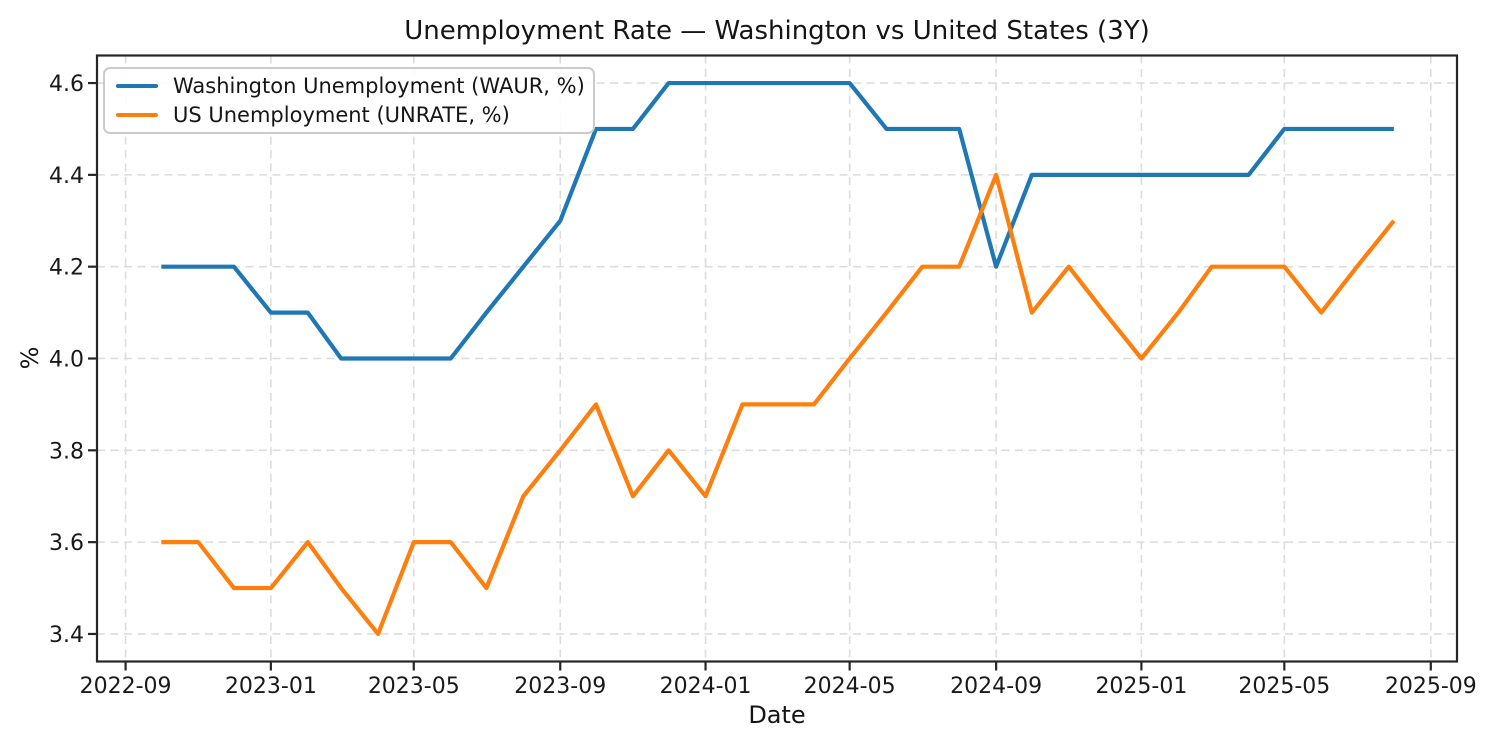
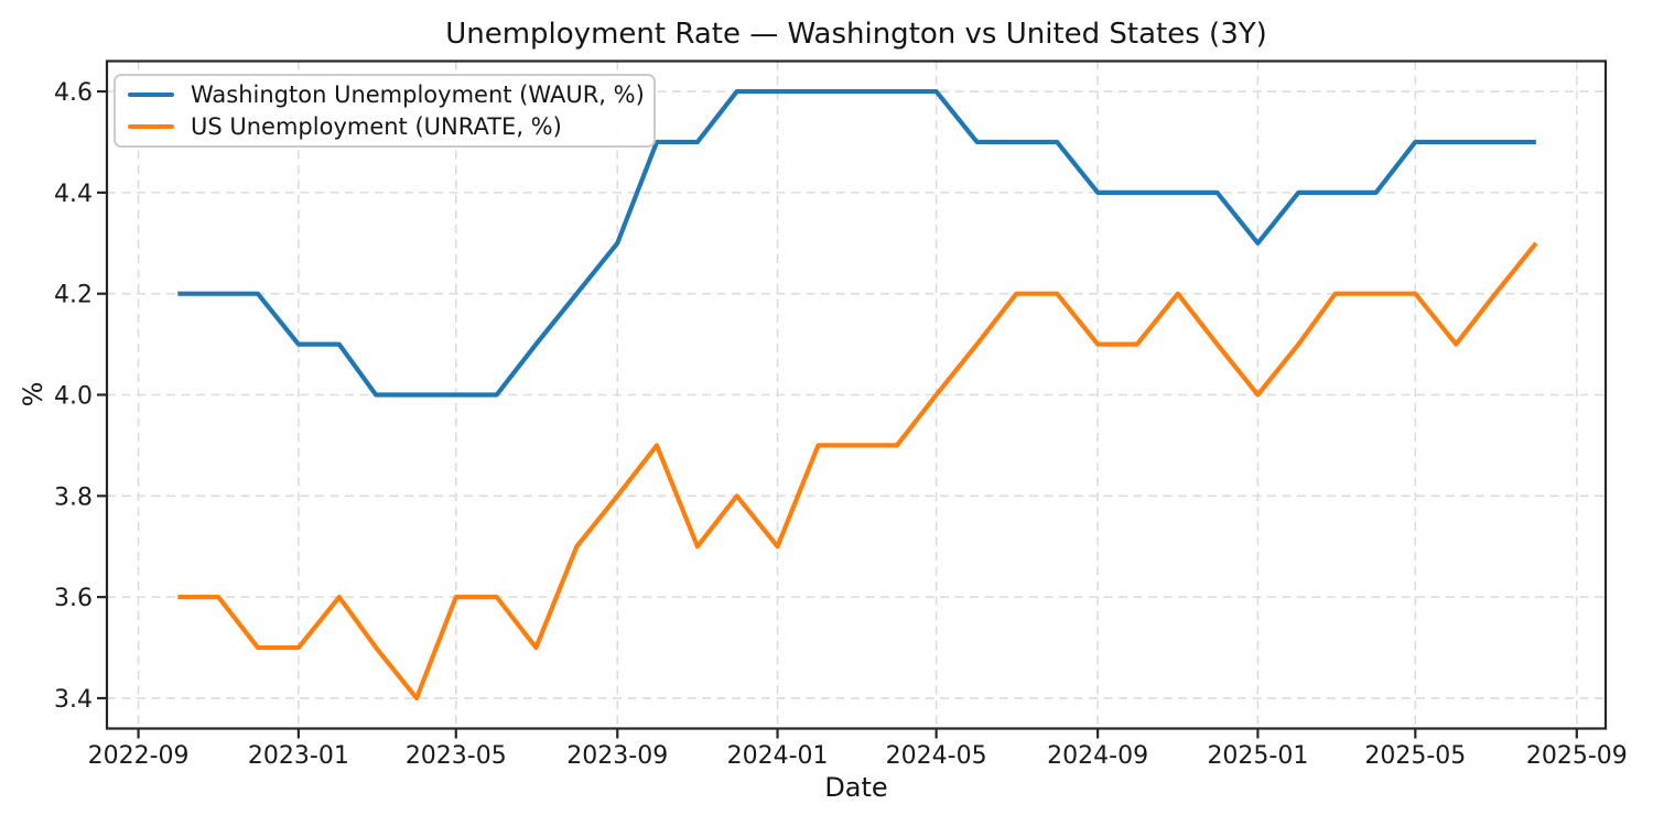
Washington Unemployment (WAUR, %)/2024-09: 4.2 -> 4.4
US Unemployment (UNRATE, %)/2024-09: 4.4 -> 4.1
Washington Unemployment (WAUR, %)/2025-01: 4.4 -> 4.3
